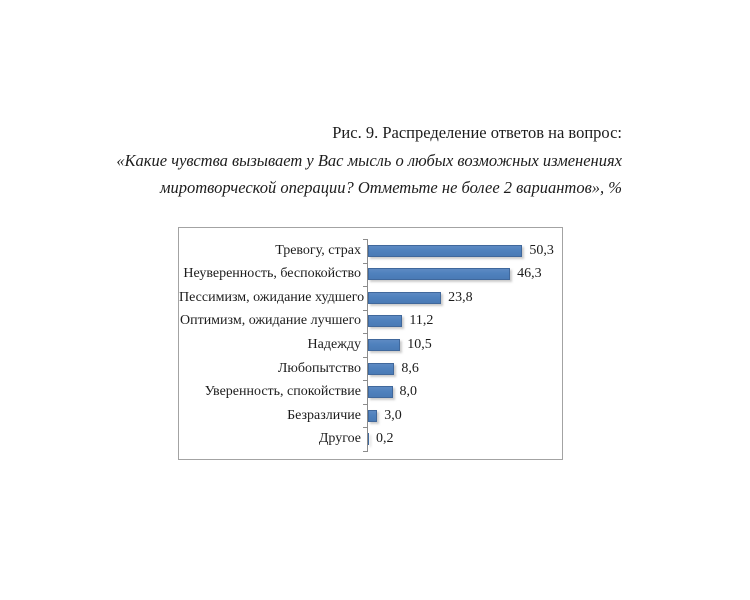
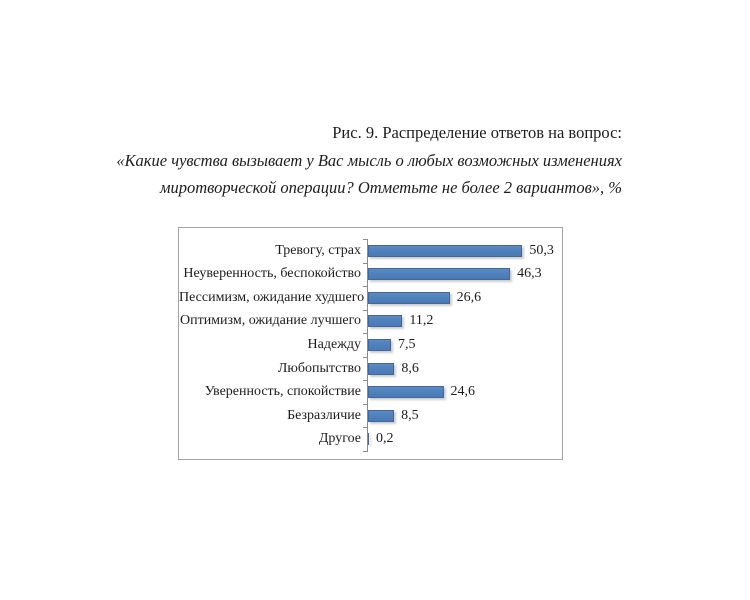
Пессимизм, ожидание худшего: 23,8 -> 26,6
Надежду: 10,5 -> 7,5
Уверенность, спокойствие: 8,0 -> 24,6
Безразличие: 3,0 -> 8,5
